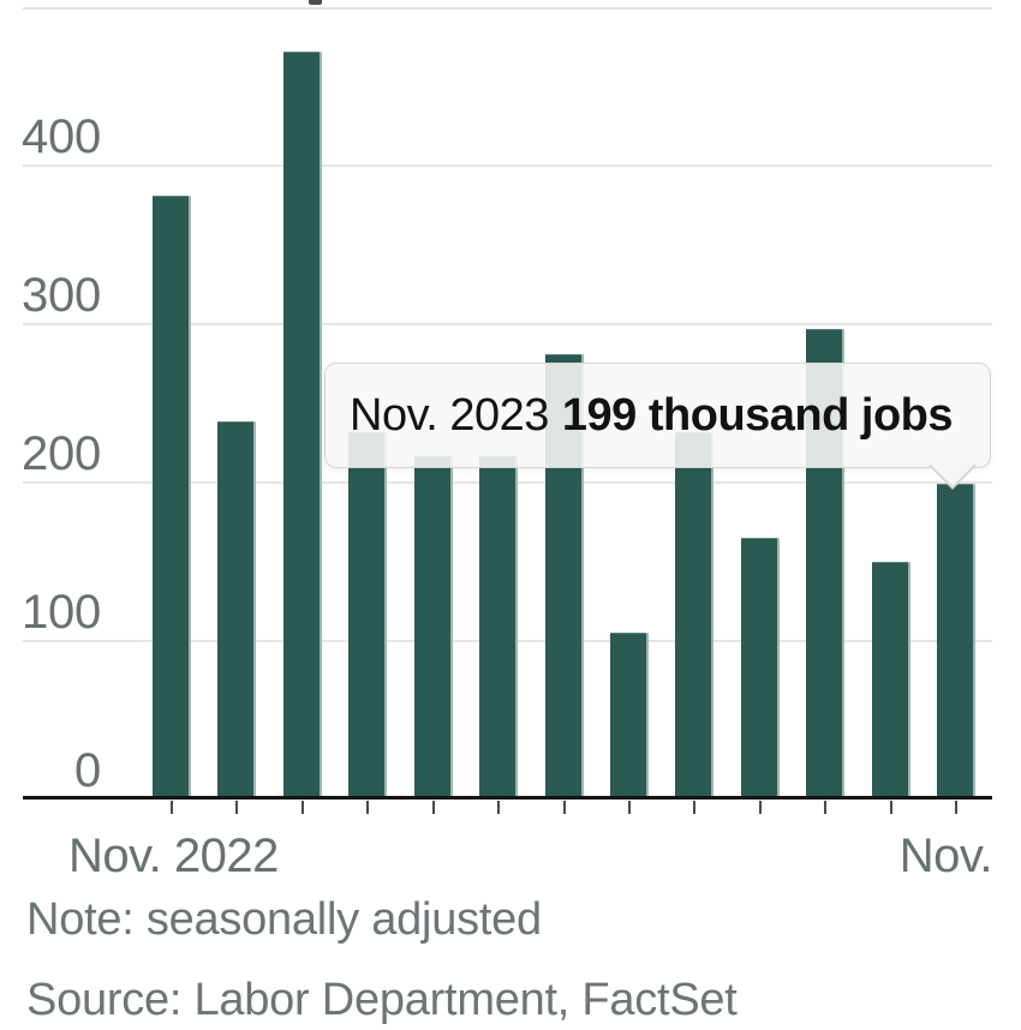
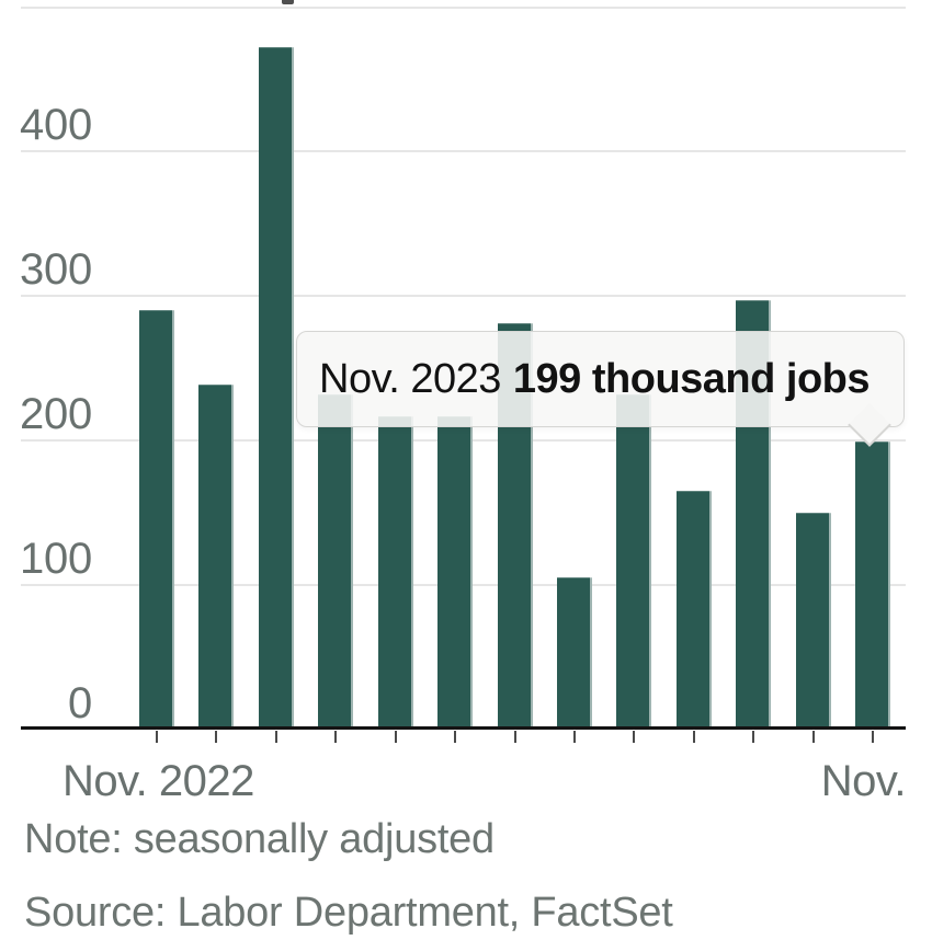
Nov. 2022: 381 -> 290
